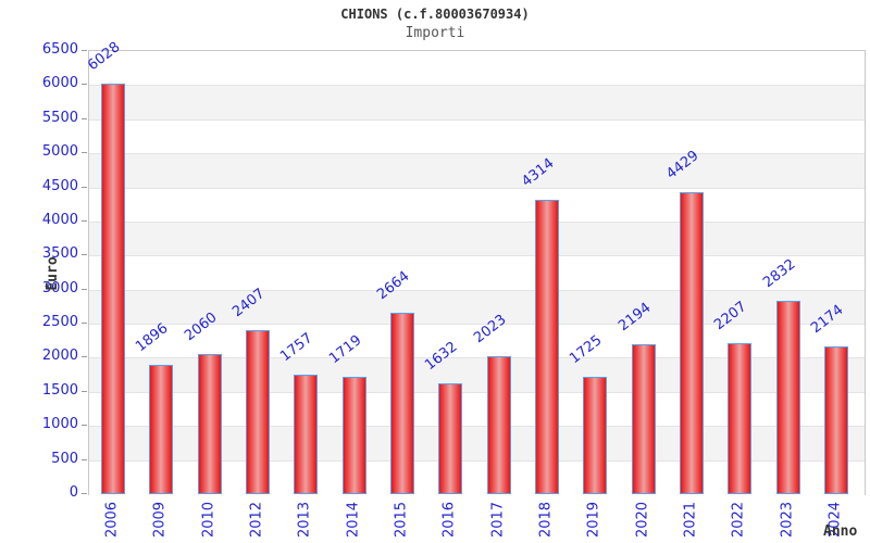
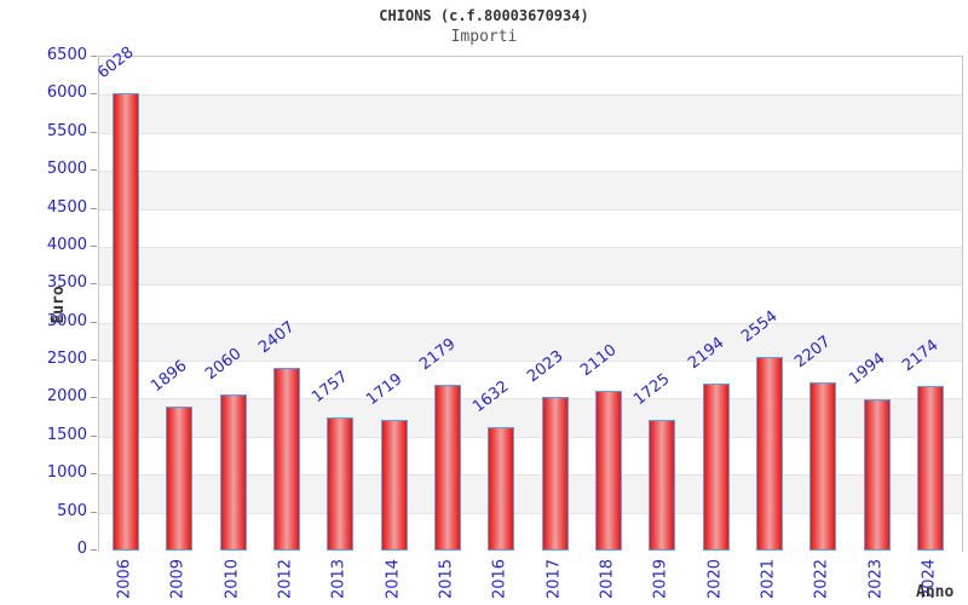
2015: 2664 -> 2179
2018: 4314 -> 2110
2021: 4429 -> 2554
2023: 2832 -> 1994
